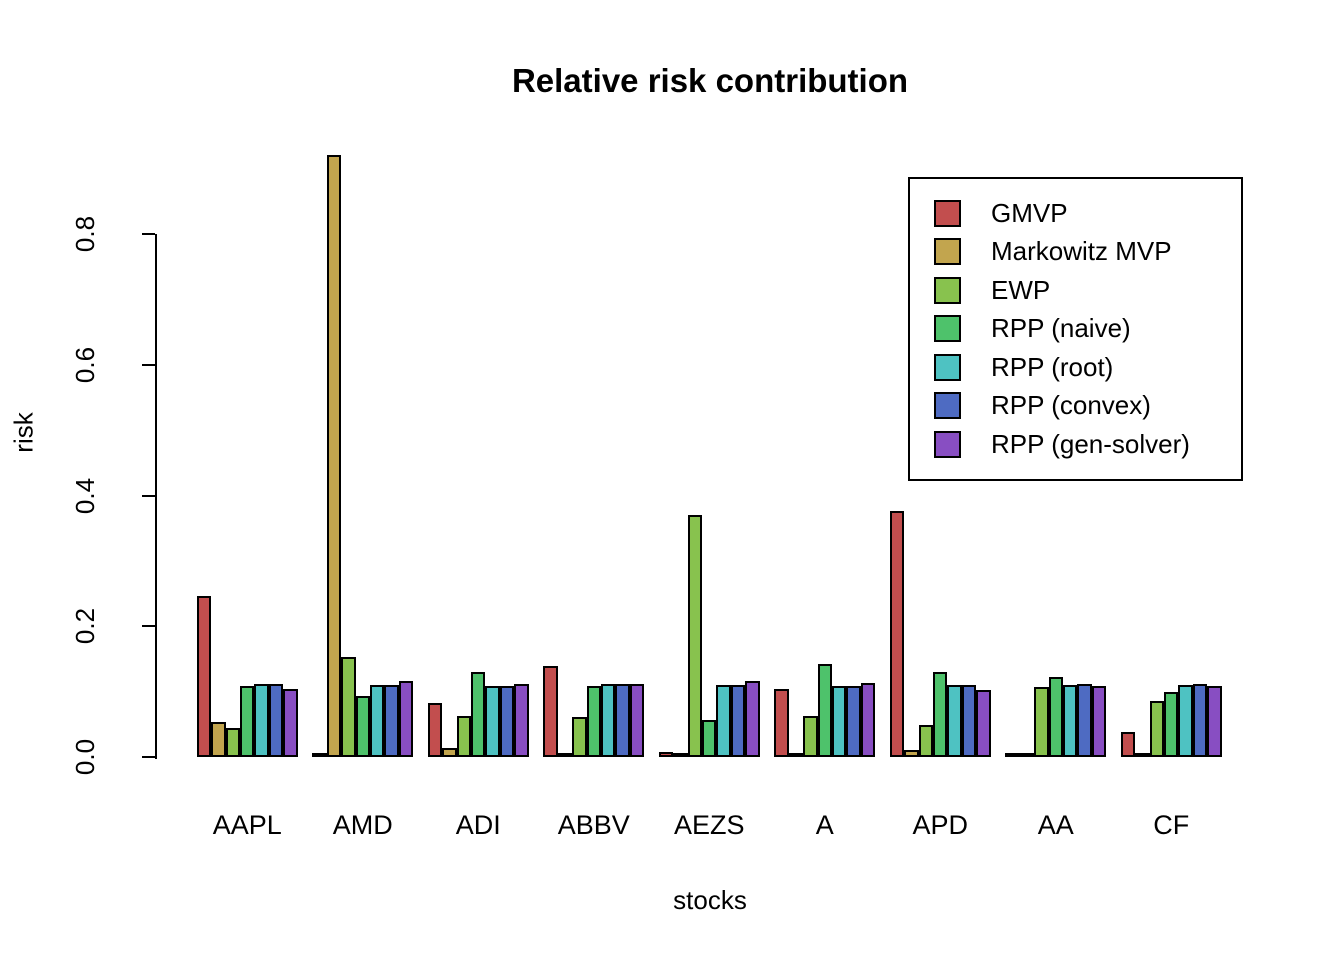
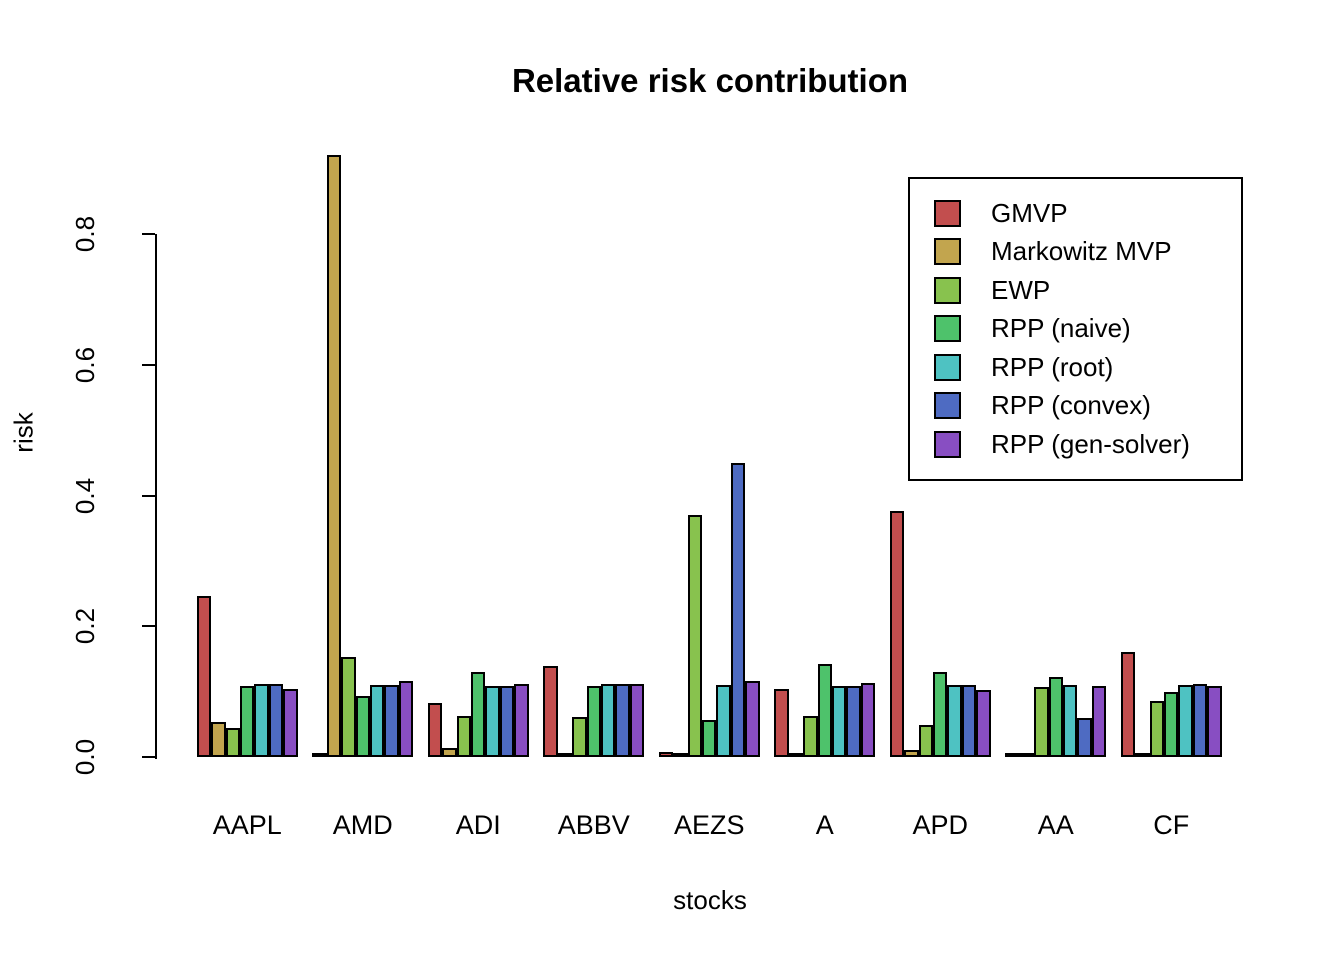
RPP (convex)/AEZS: 0.11 -> 0.45
RPP (convex)/AA: 0.11 -> 0.06
GMVP/CF: 0.04 -> 0.16
